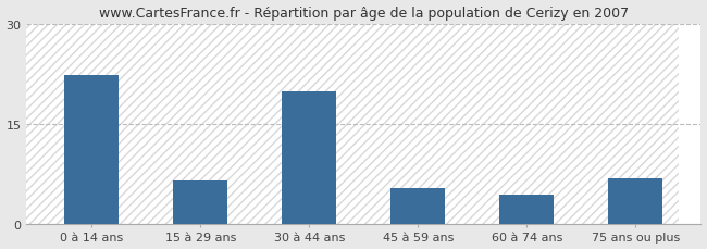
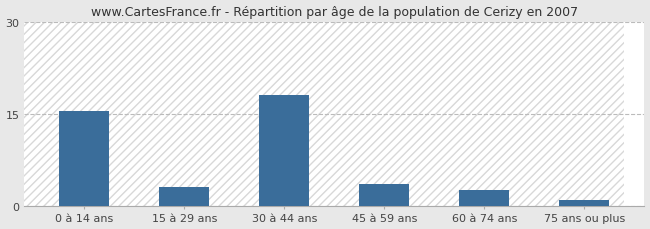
0 à 14 ans: 22.2 -> 15.5
15 à 29 ans: 6.4 -> 3.0
30 à 44 ans: 19.8 -> 18.0
45 à 59 ans: 5.4 -> 3.5
60 à 74 ans: 4.4 -> 2.5
75 ans ou plus: 6.8 -> 1.0
